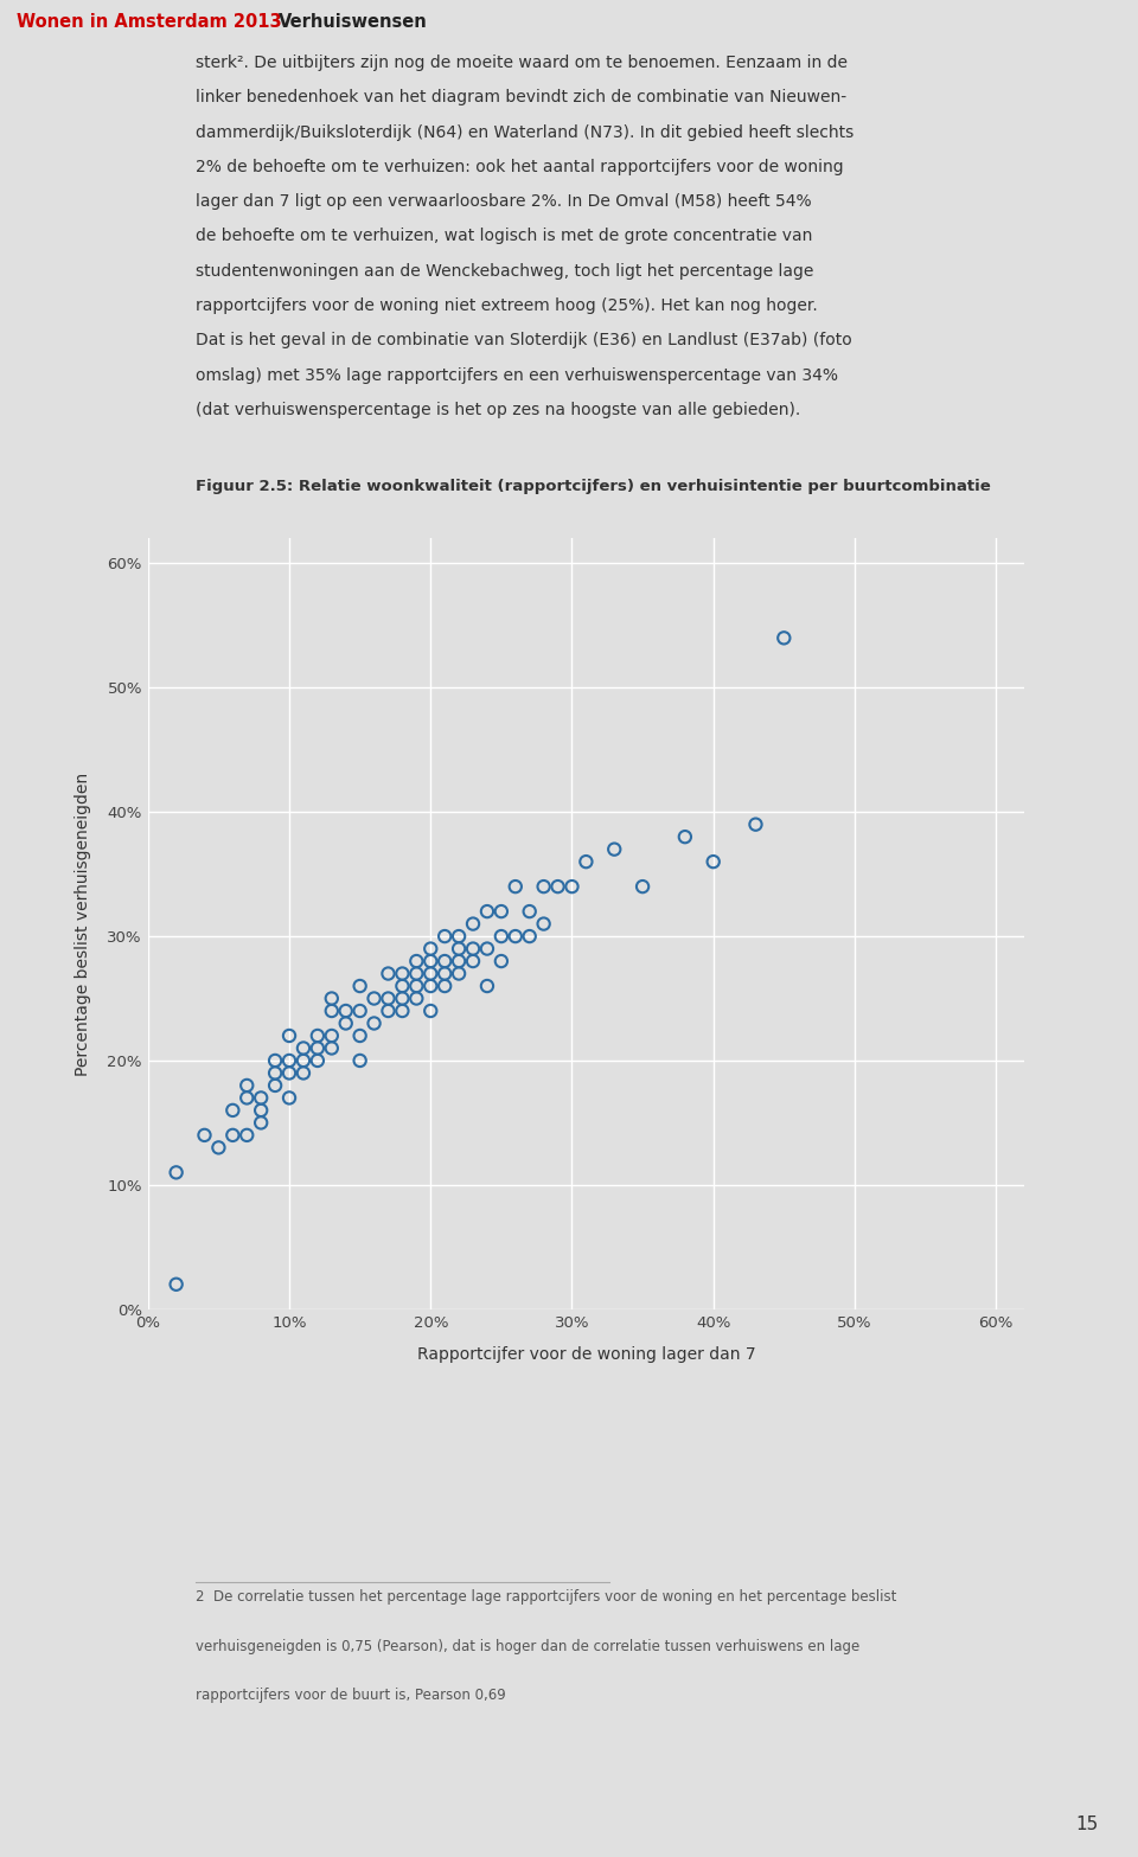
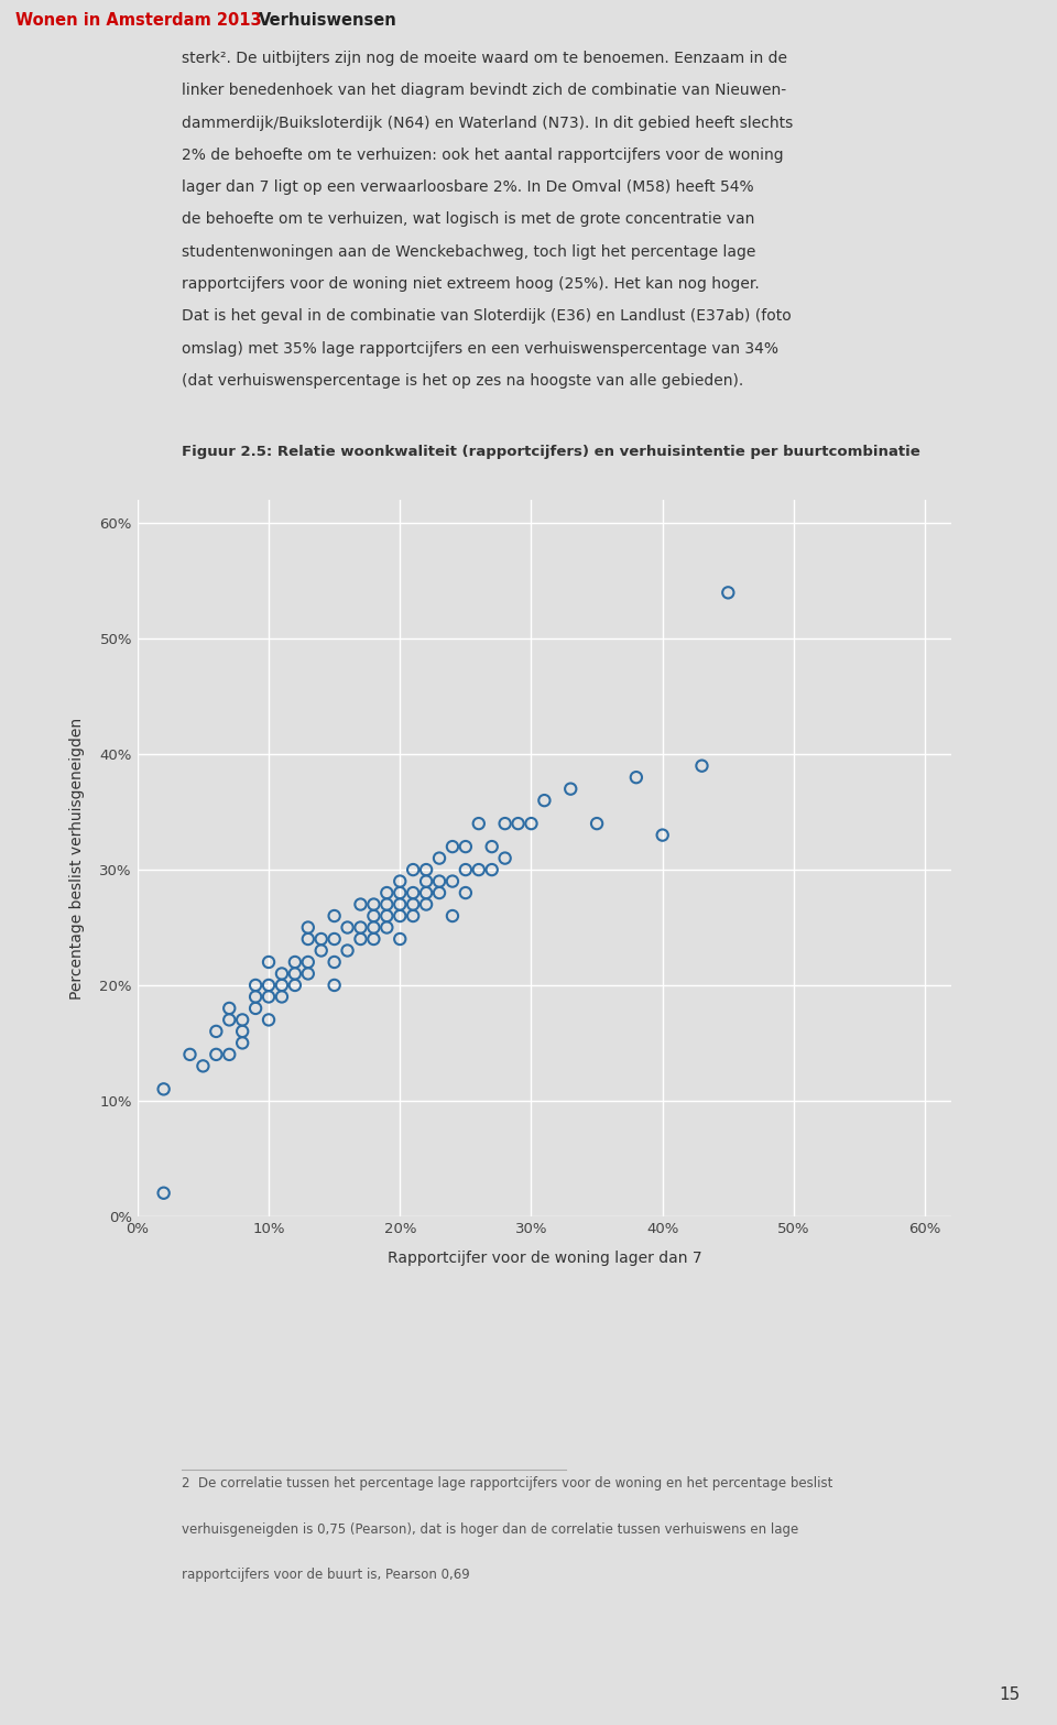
40%: 36% -> 33%
